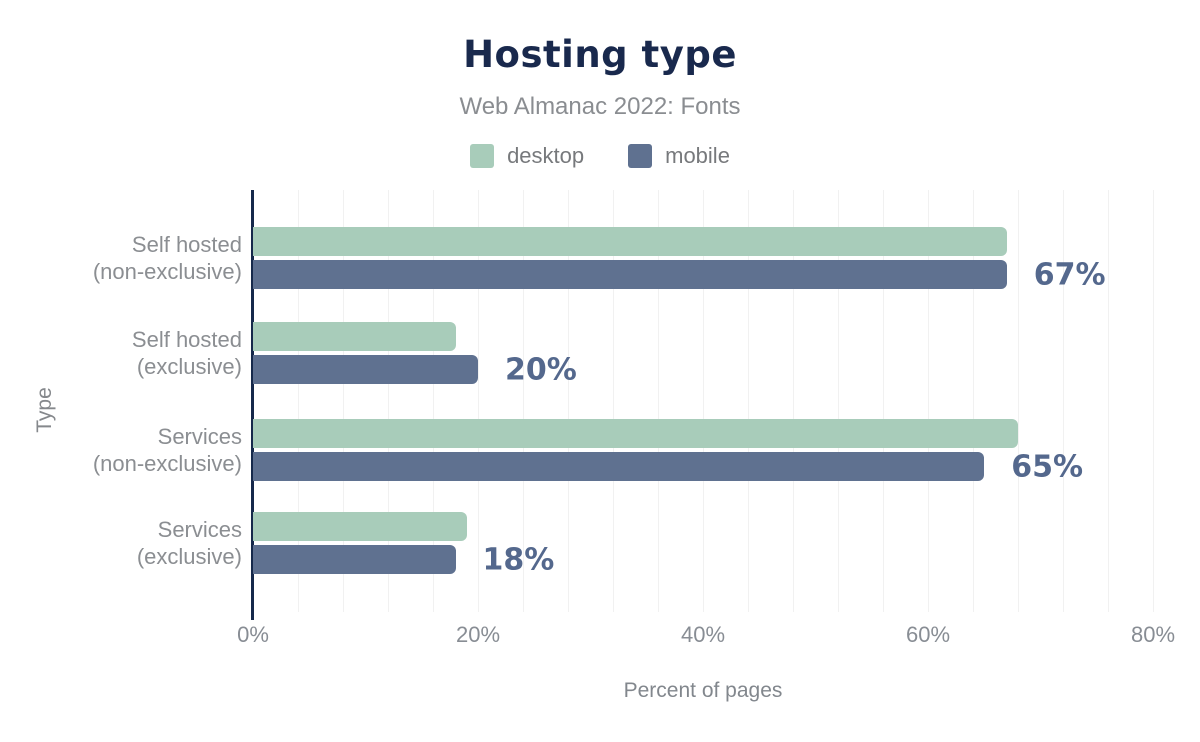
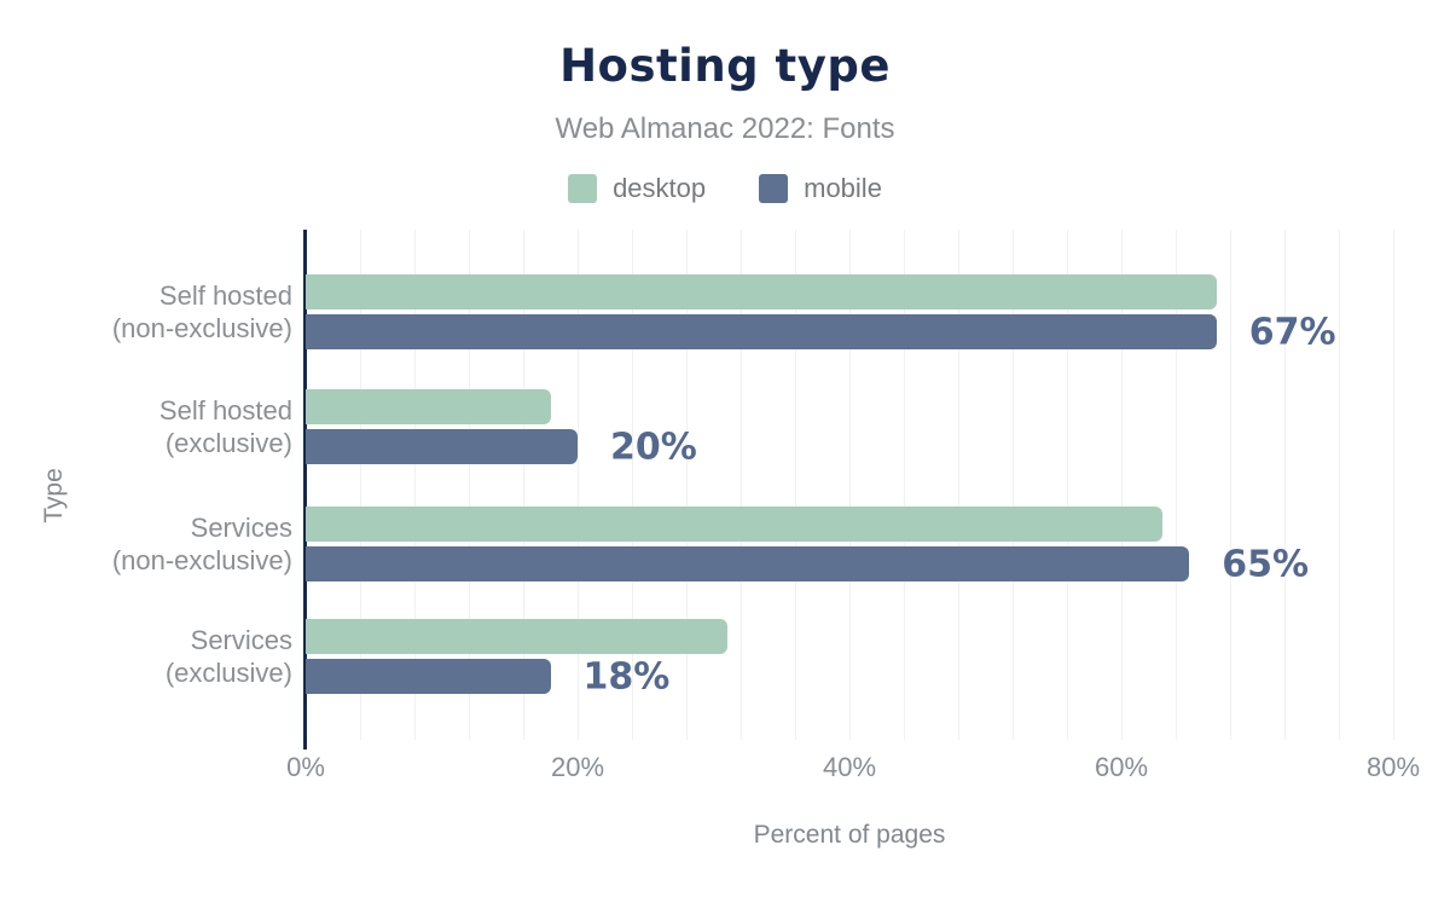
desktop/Services (non-exclusive): 68% -> 63%
desktop/Services (exclusive): 19% -> 31%
